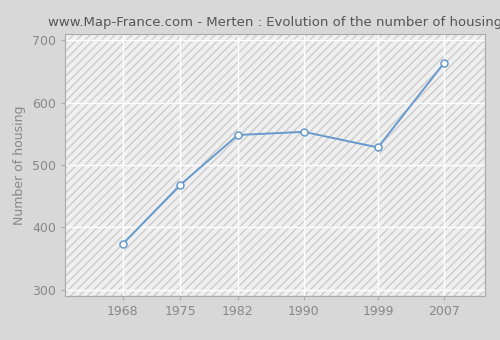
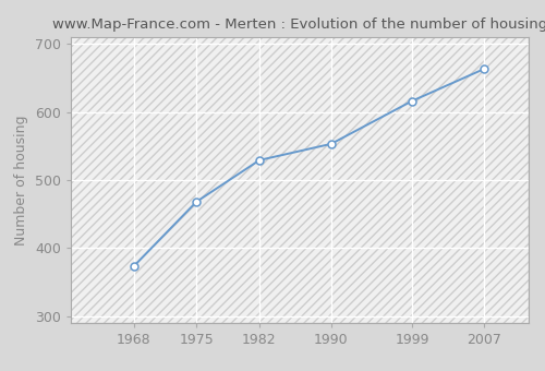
1982: 548 -> 529
1999: 528 -> 616
